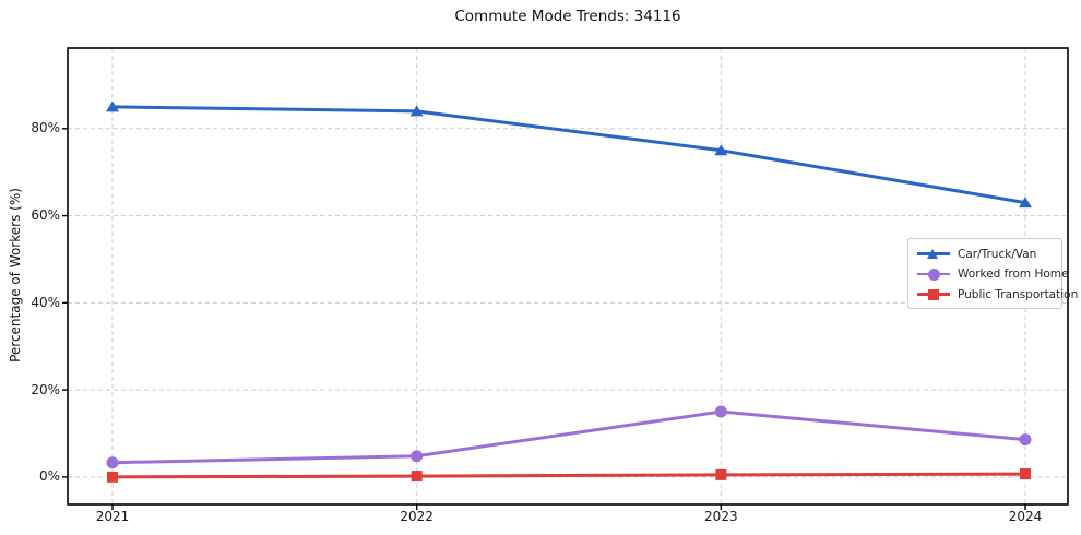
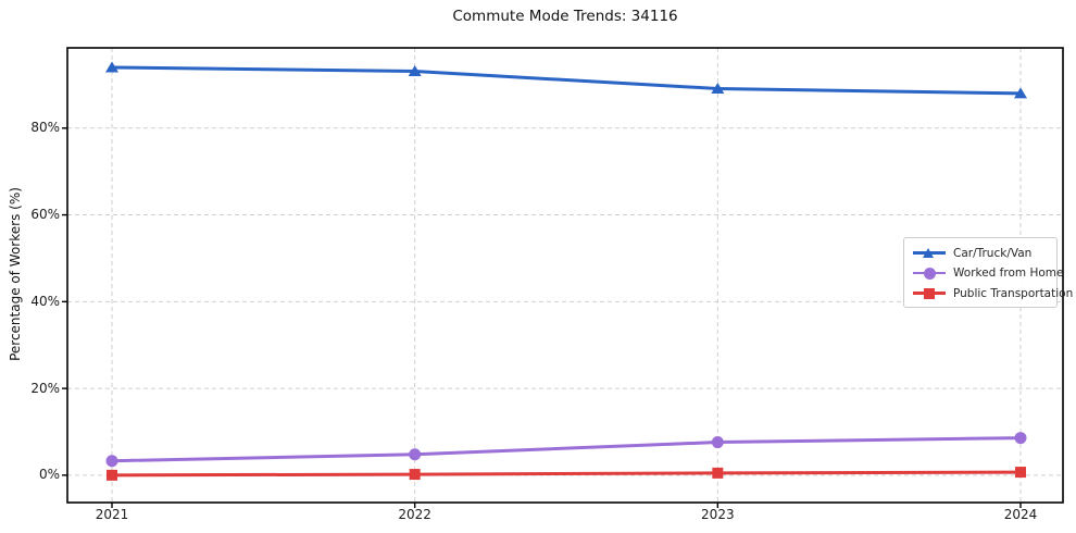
Car/Truck/Van/2021: 85% -> 94%
Car/Truck/Van/2022: 84% -> 93%
Car/Truck/Van/2023: 75% -> 89%
Worked from Home/2023: 15% -> 8%
Car/Truck/Van/2024: 63% -> 88%
